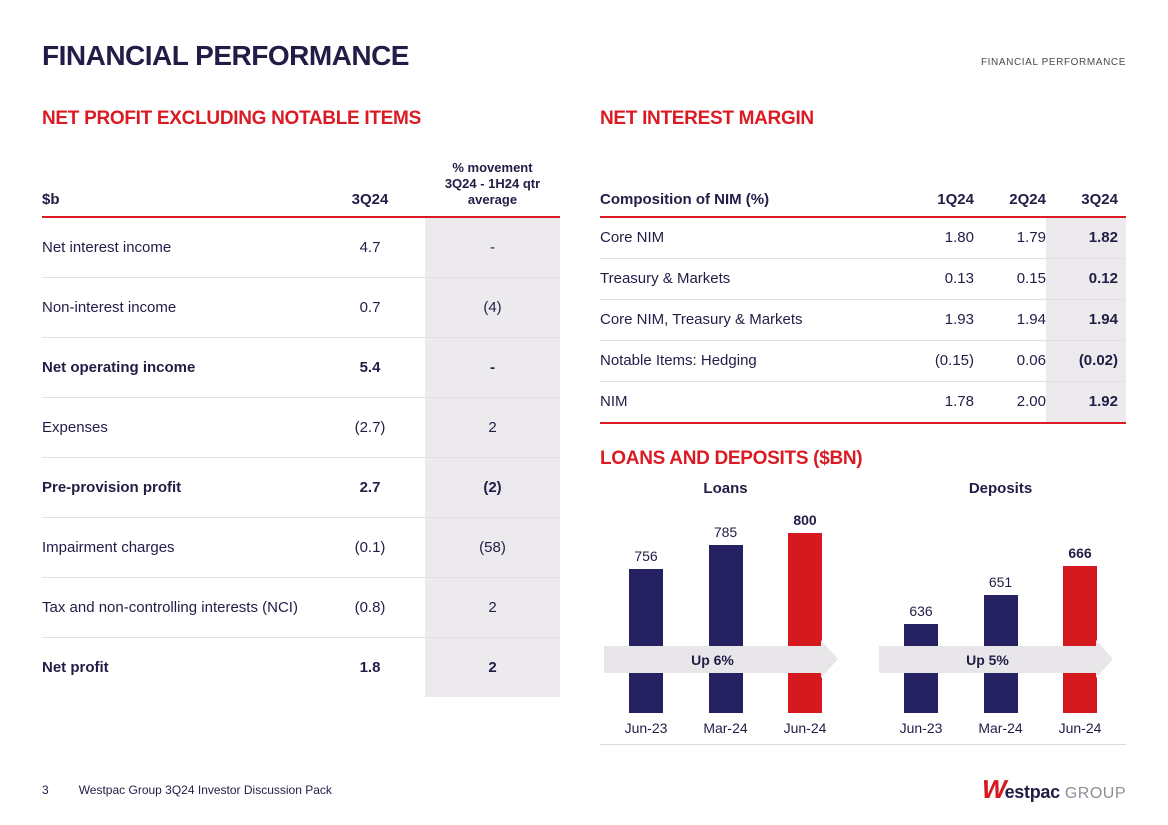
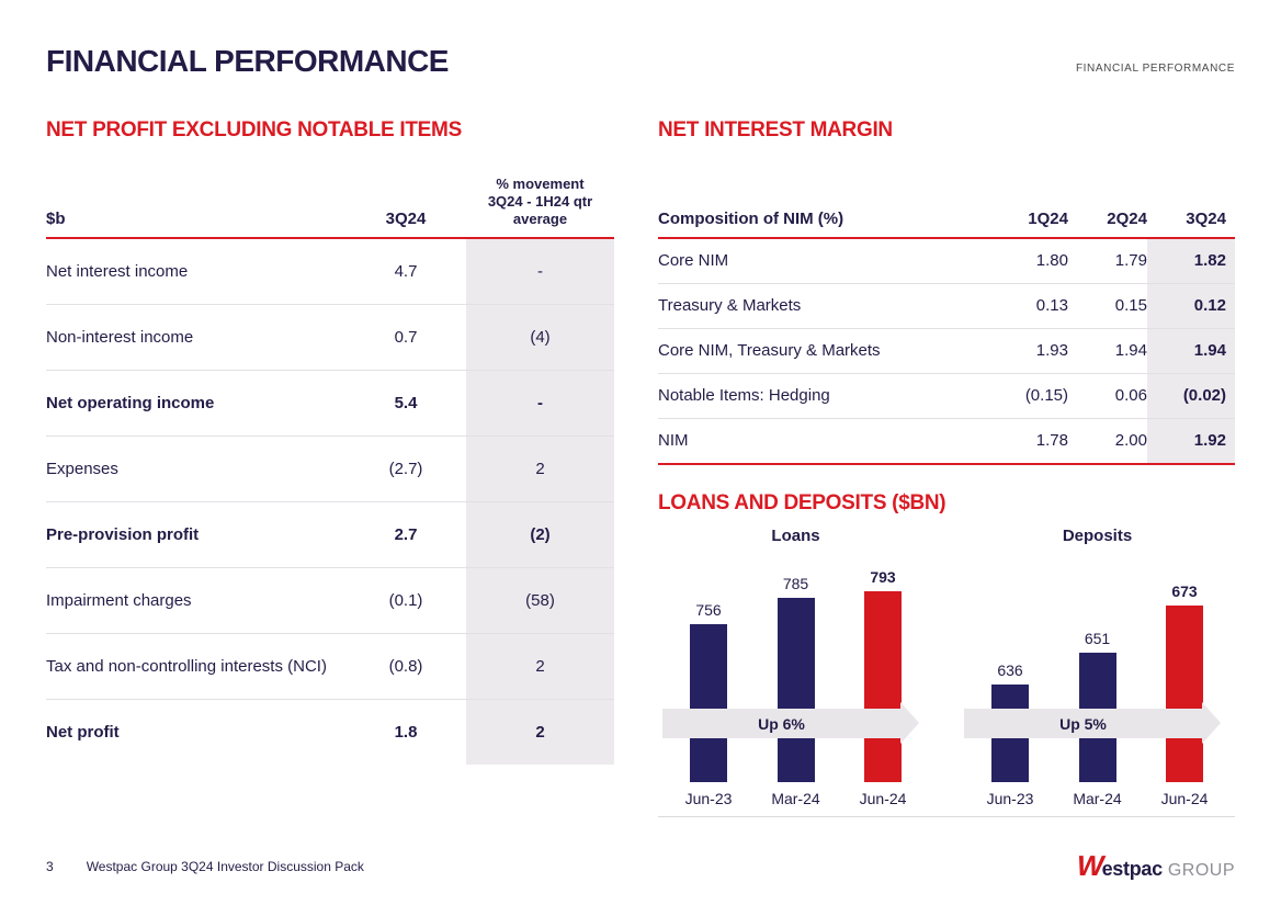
Loans/Jun-24: 800 -> 793
Deposits/Jun-24: 666 -> 673
